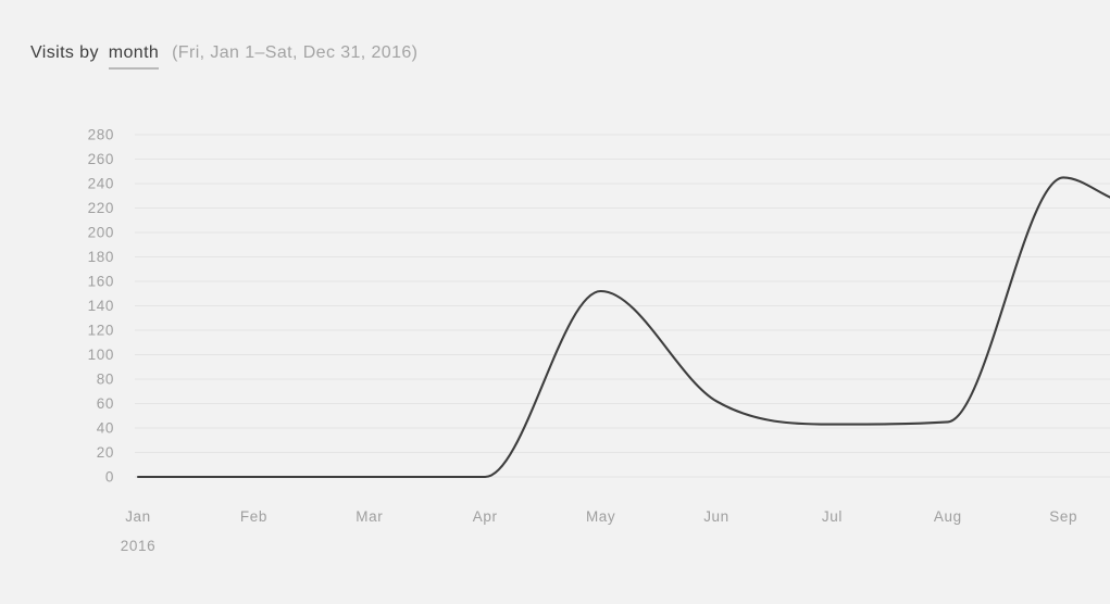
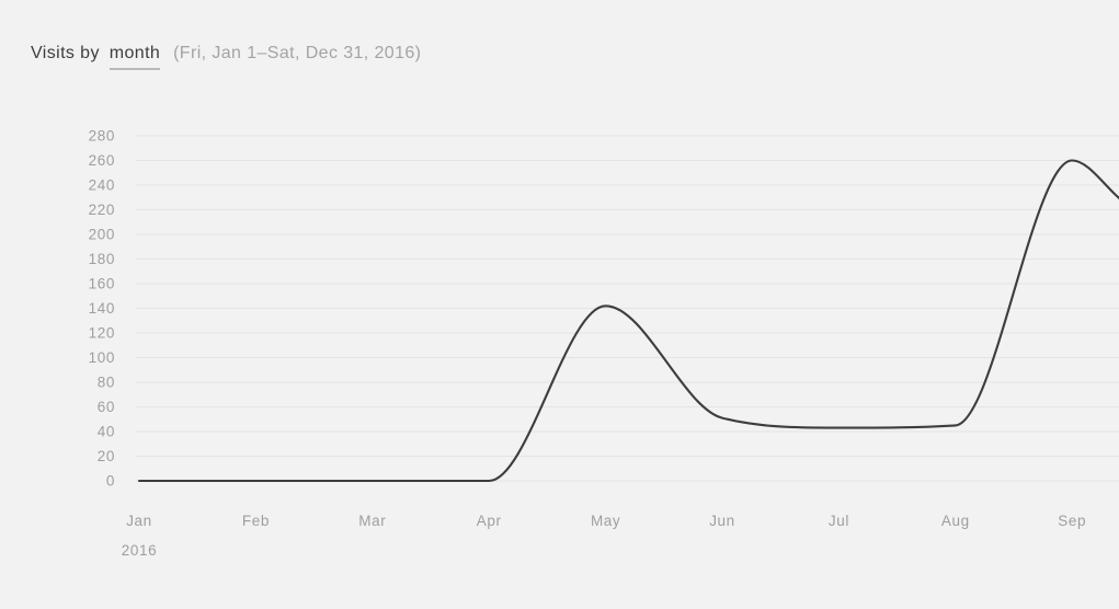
May: 152 -> 142
Jun: 62 -> 51
Sep: 245 -> 260
